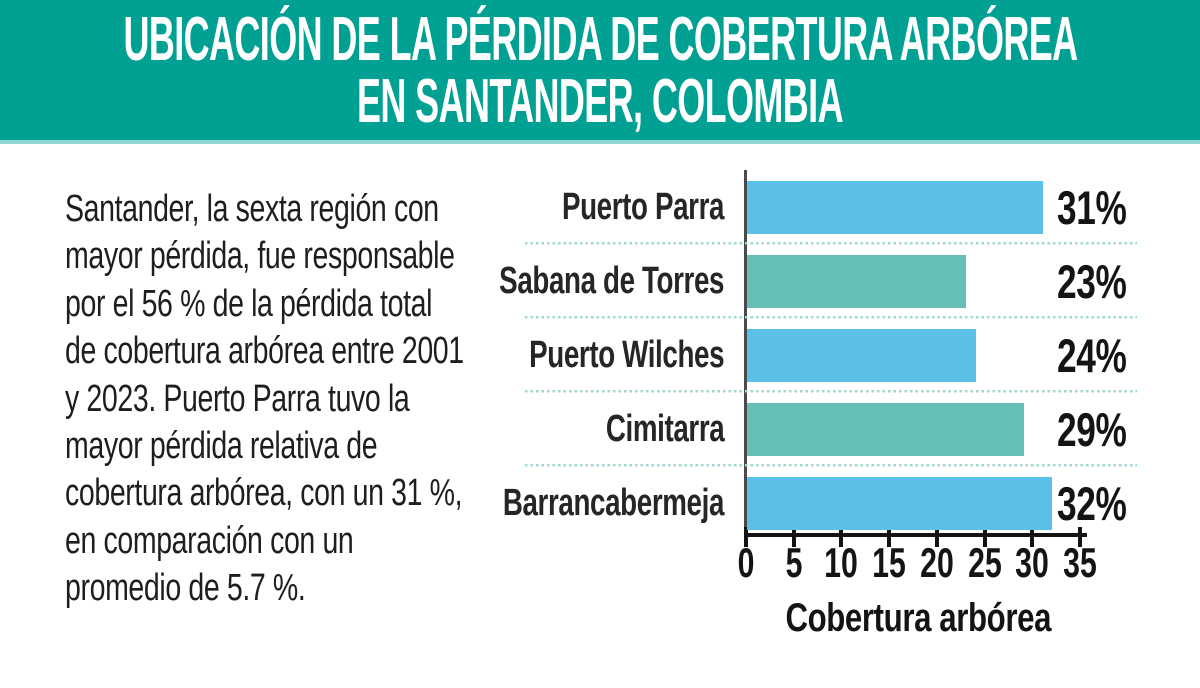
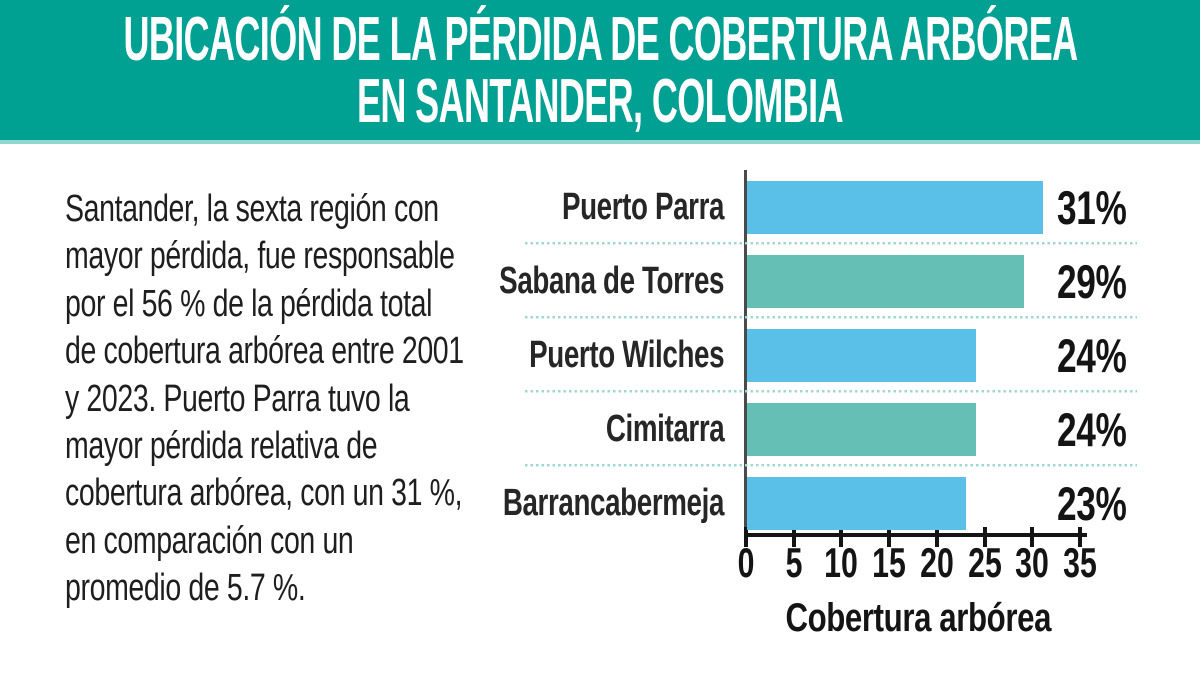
Sabana de Torres: 23% -> 29%
Cimitarra: 29% -> 24%
Barrancabermeja: 32% -> 23%
